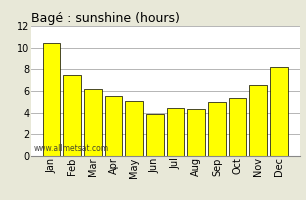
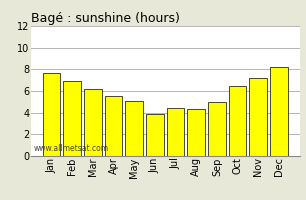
Jan: 10.4 -> 7.7
Feb: 7.5 -> 6.9
Oct: 5.4 -> 6.5
Nov: 6.6 -> 7.2
